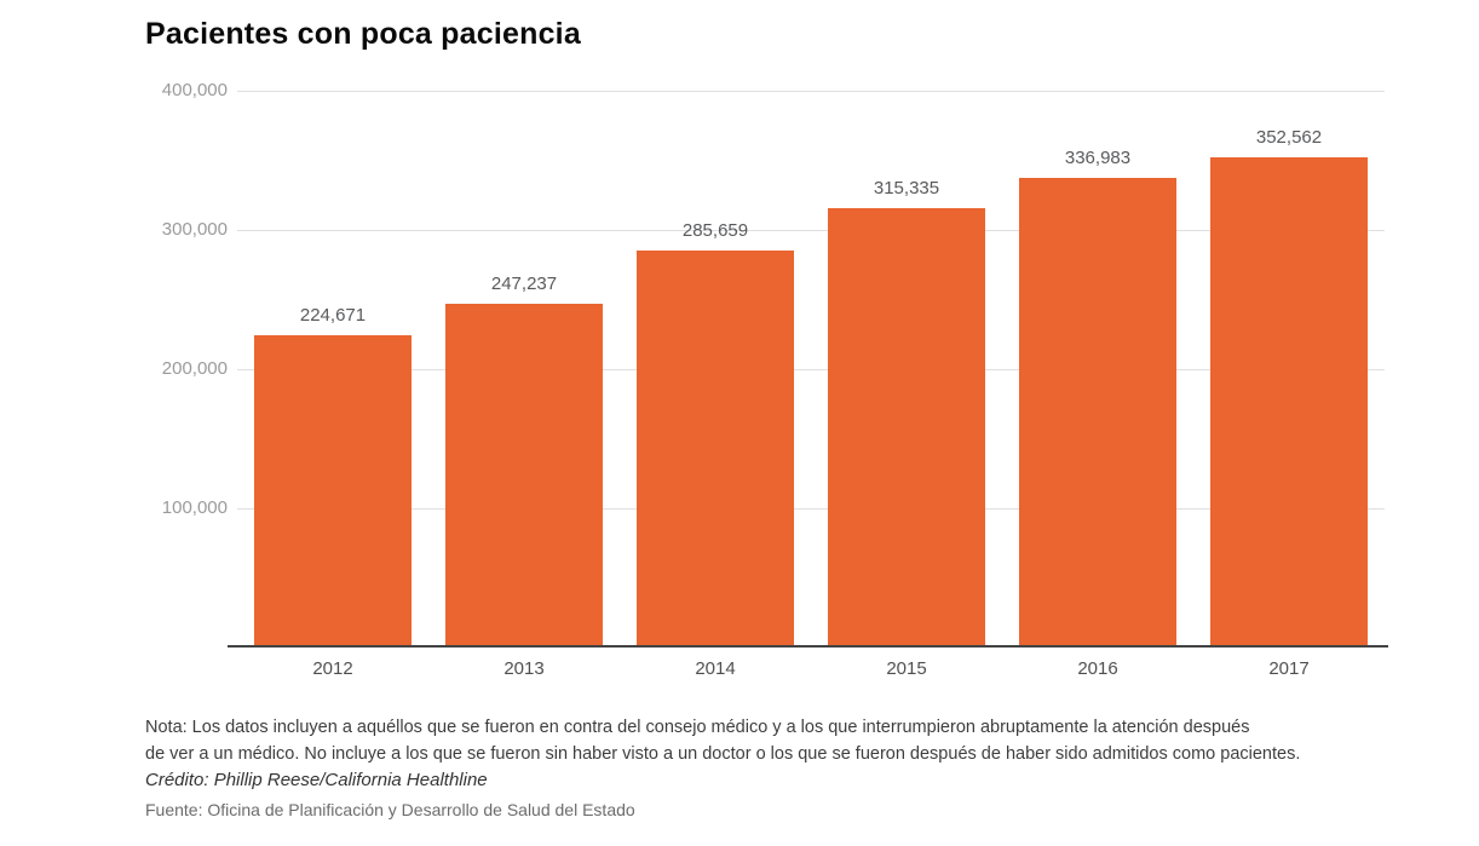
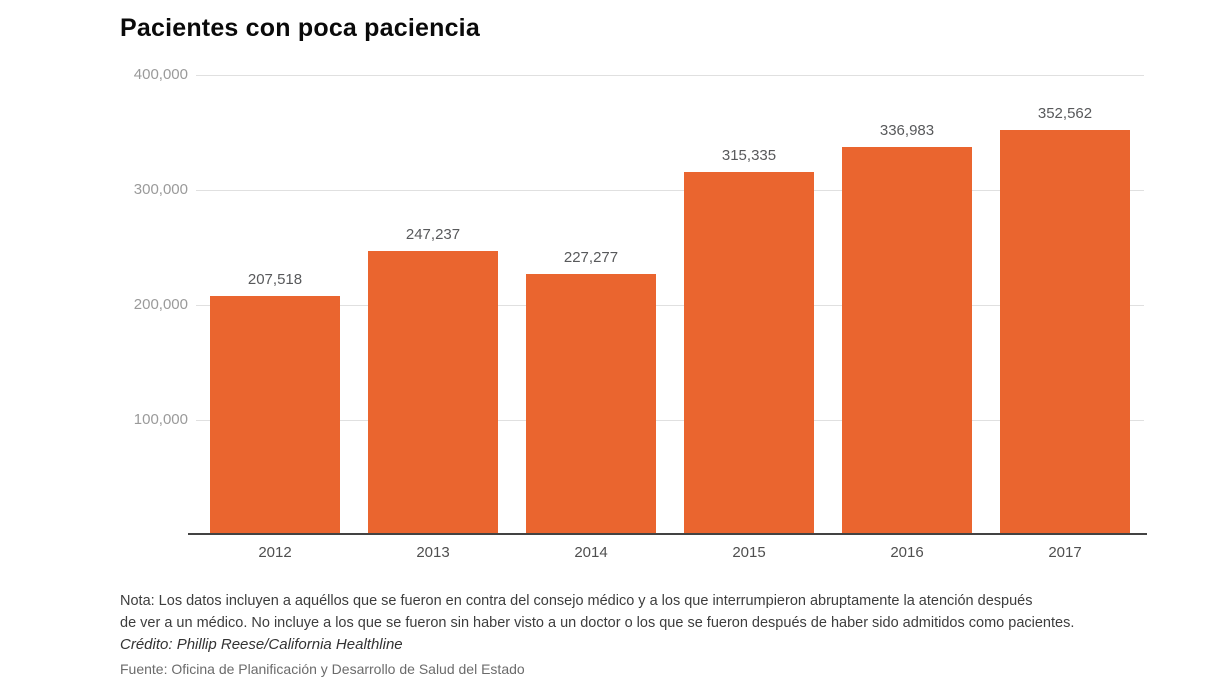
2012: 224,671 -> 207,518
2014: 285,659 -> 227,277
